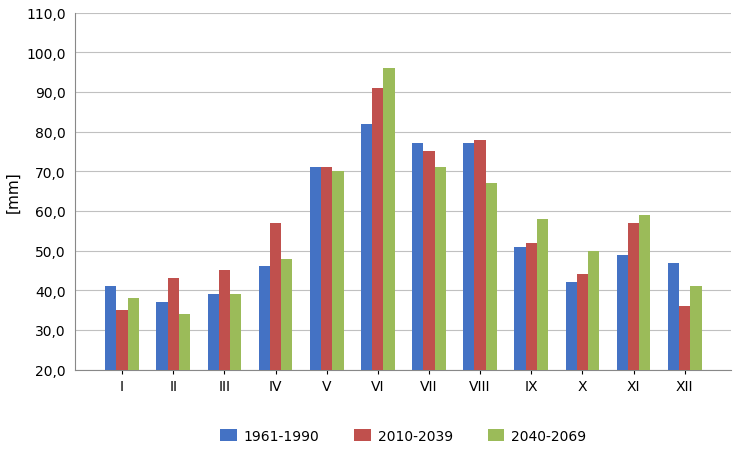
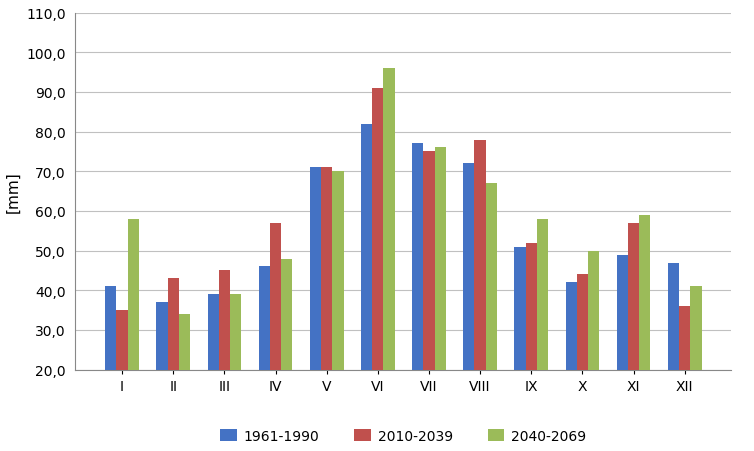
2040-2069/I: 38 -> 58
2040-2069/VII: 71 -> 76
1961-1990/VIII: 77 -> 72
